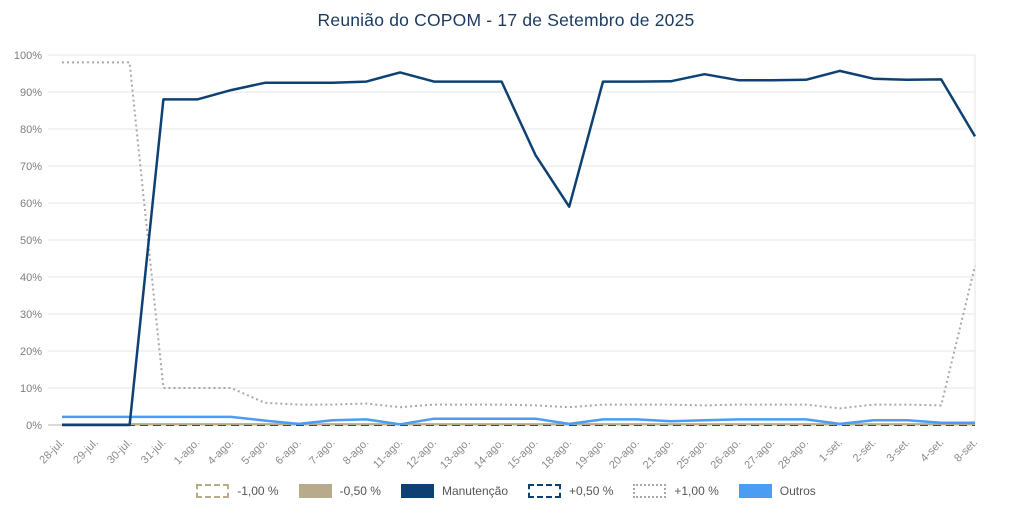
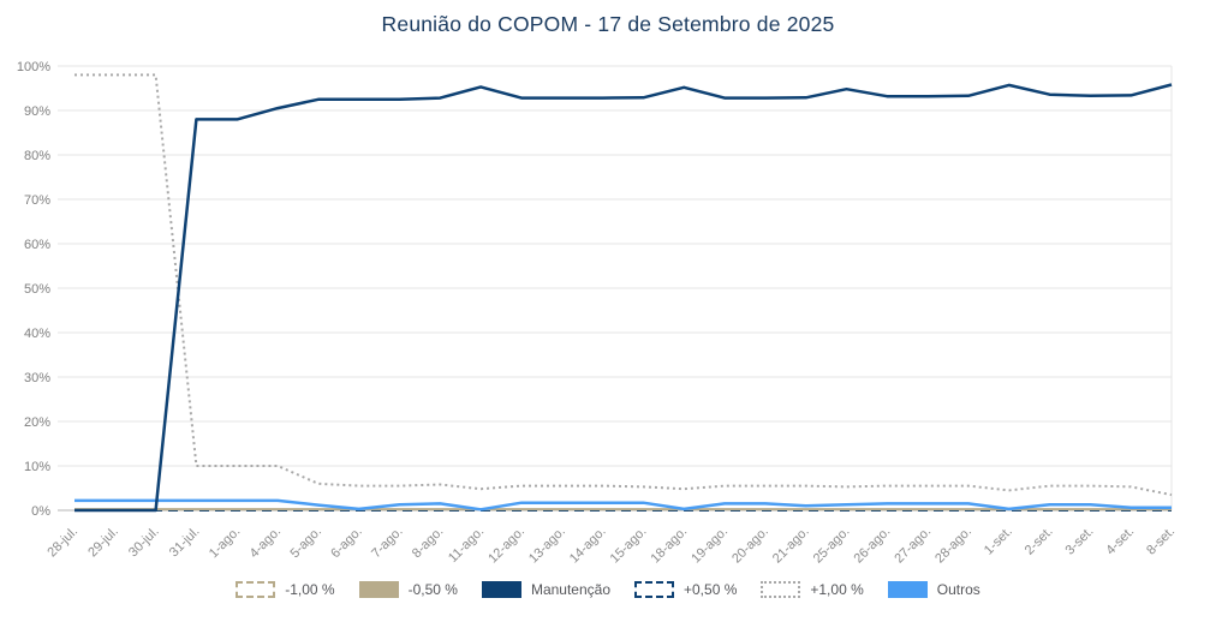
Manutenção/15-ago.: 73% -> 93%
Manutenção/18-ago.: 59% -> 95%
Manutenção/8-set.: 78% -> 96%
+1,00 %/8-set.: 43% -> 4%
